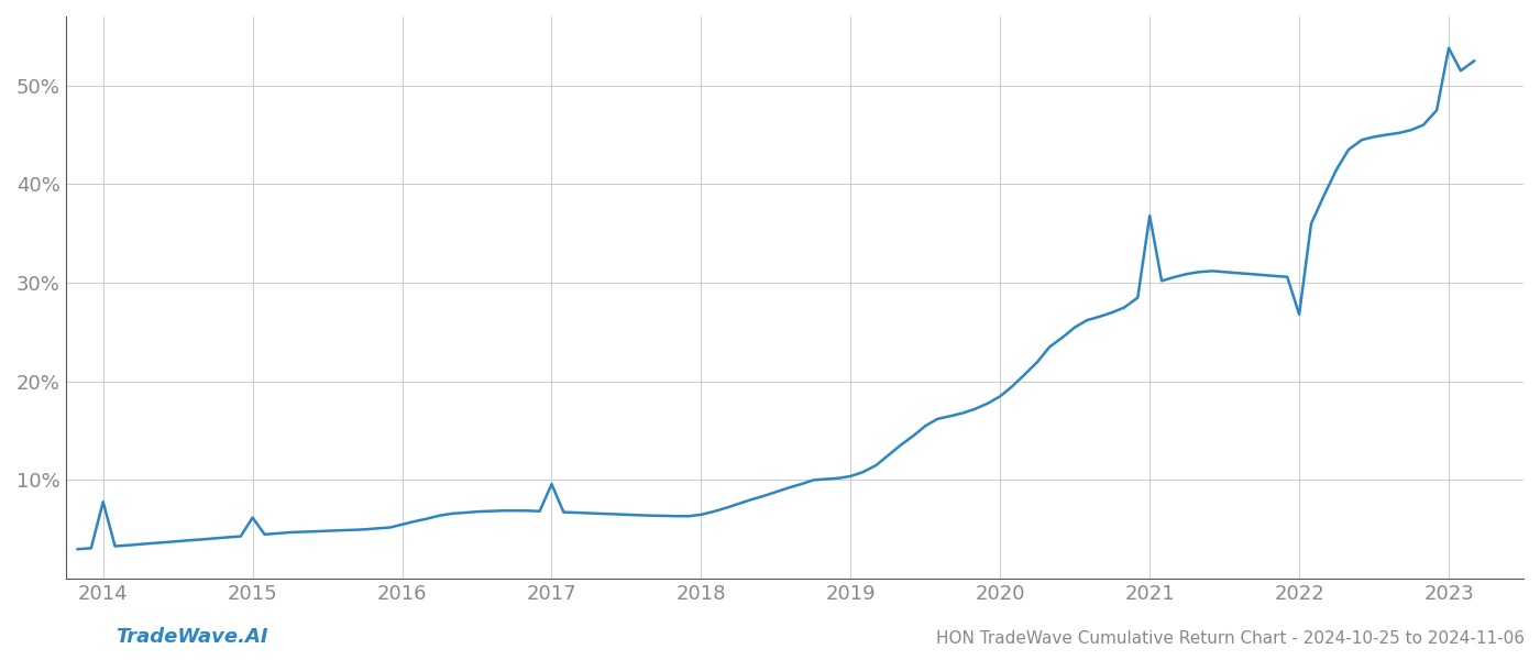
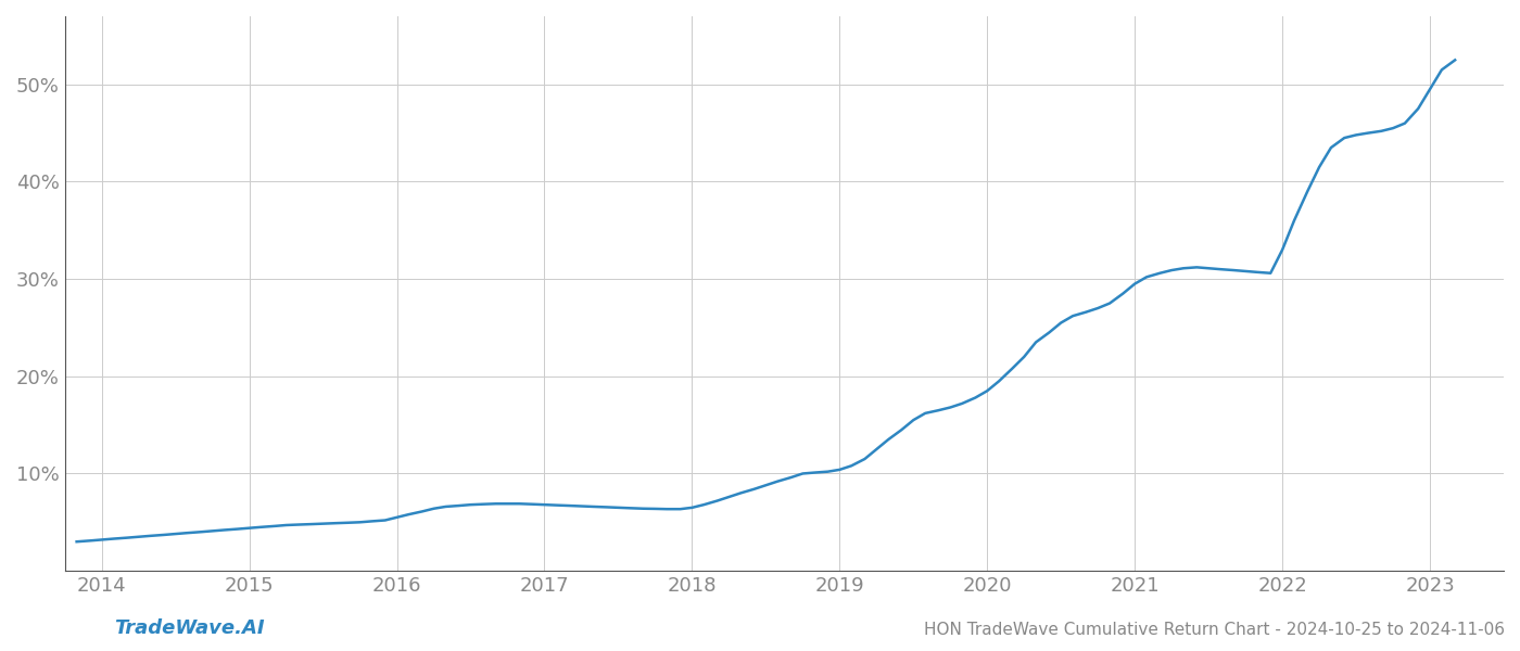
2014: 7.8% -> 3.2%
2015: 6.2% -> 4.4%
2017: 9.6% -> 6.8%
2021: 36.8% -> 29.5%
2022: 26.8% -> 33.0%
2023: 53.8% -> 49.5%
